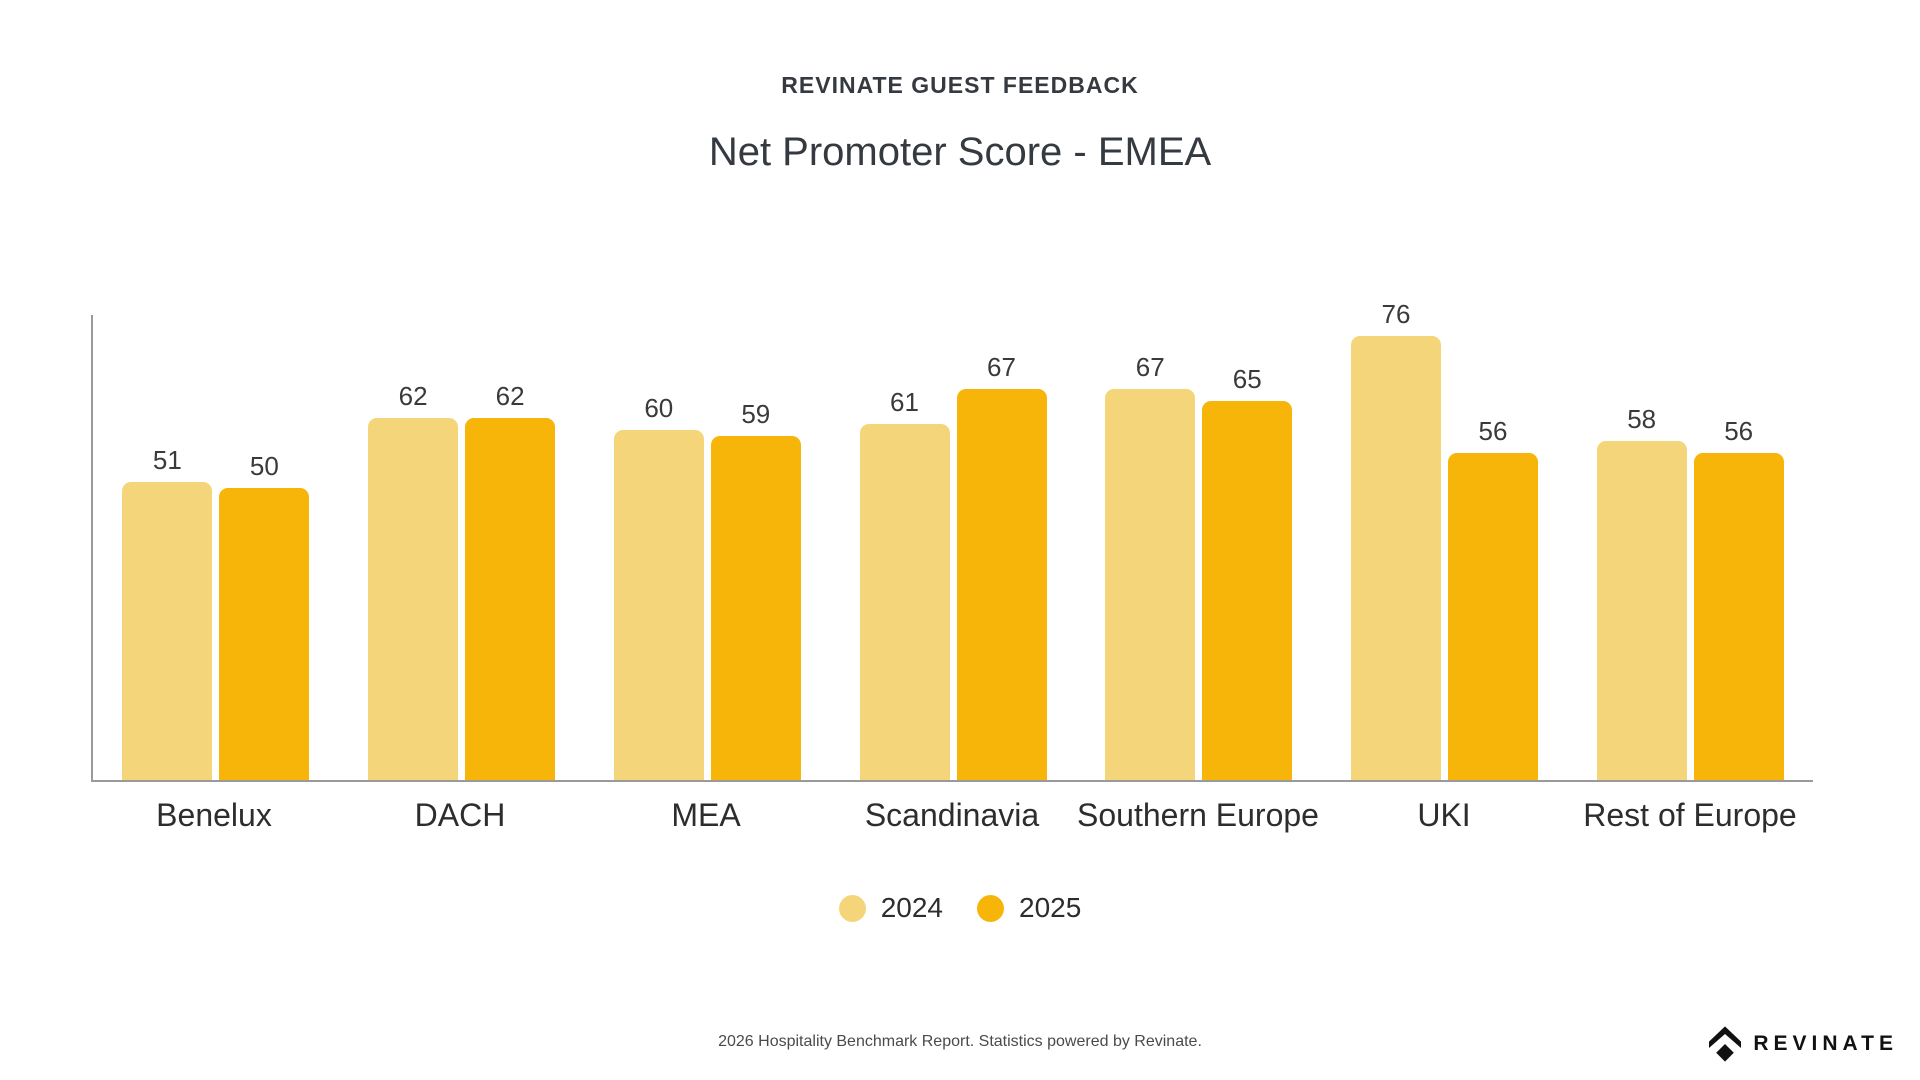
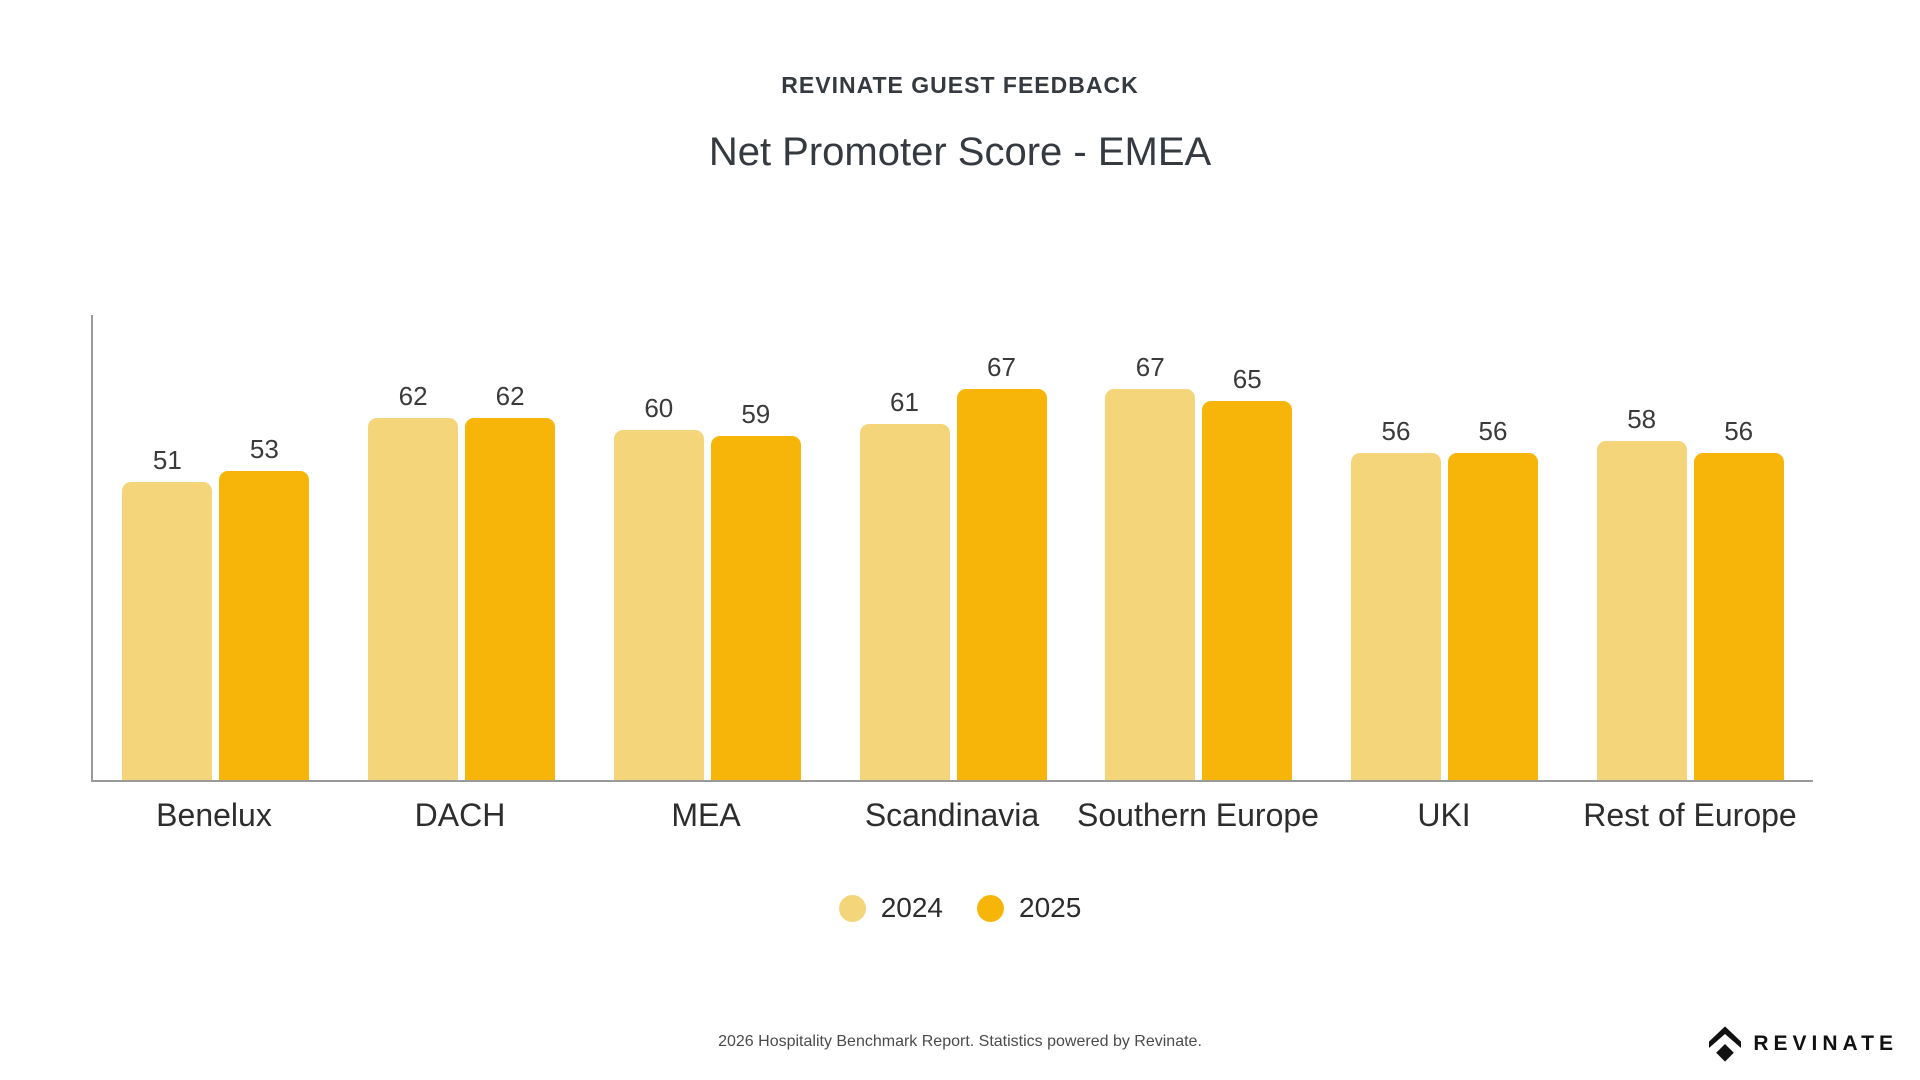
2025/Benelux: 50 -> 53
2024/UKI: 76 -> 56
